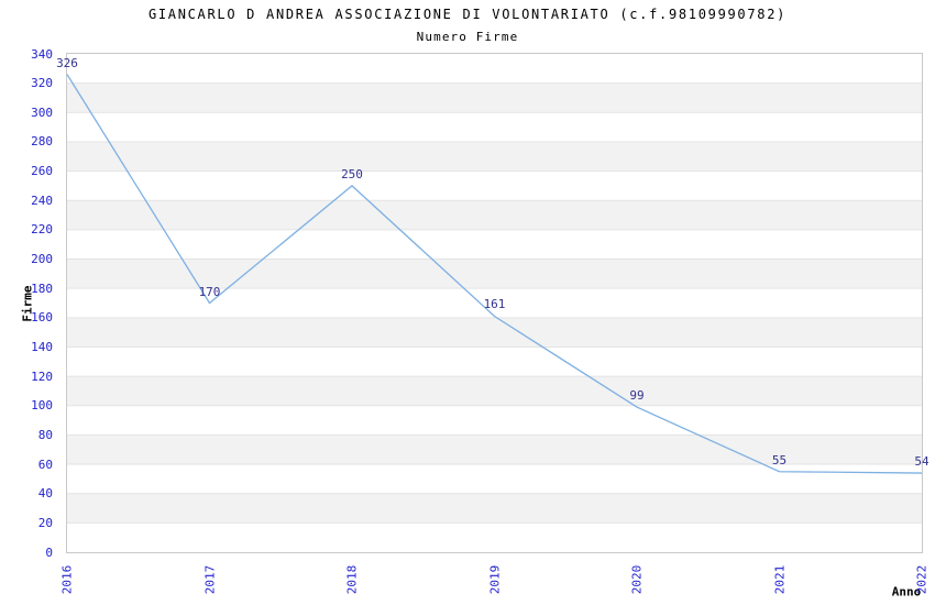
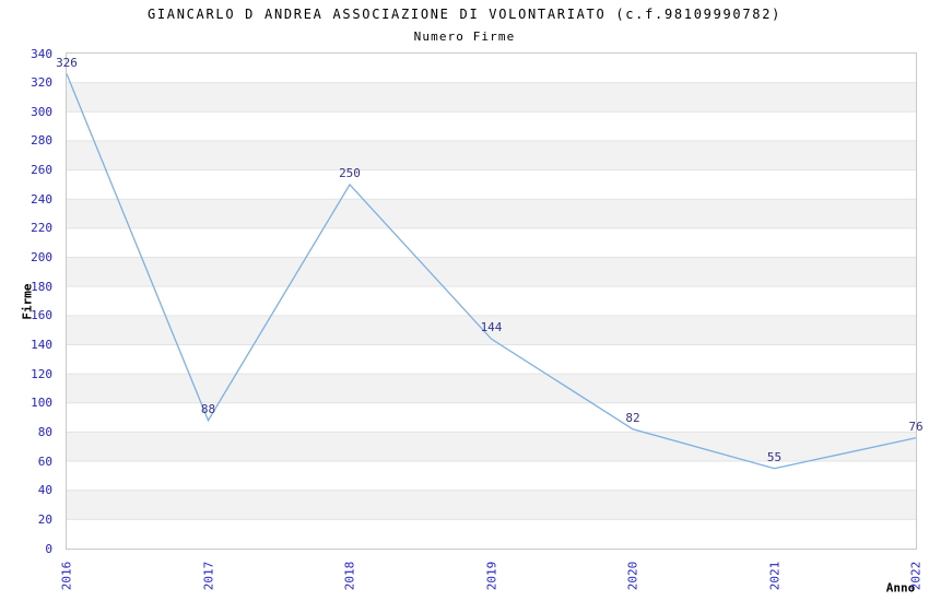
2017: 170 -> 88
2019: 161 -> 144
2020: 99 -> 82
2022: 54 -> 76
